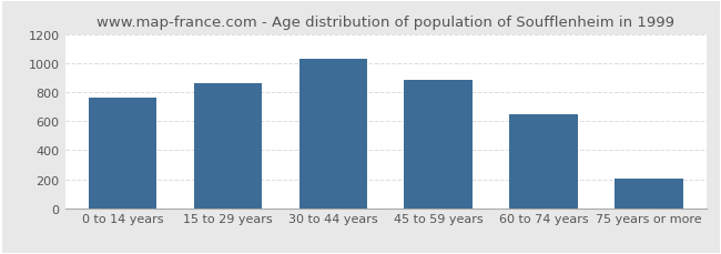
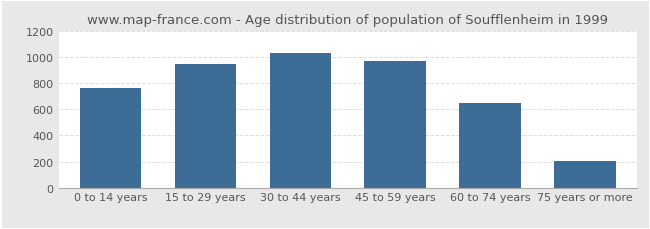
15 to 29 years: 860 -> 950
45 to 59 years: 880 -> 970
